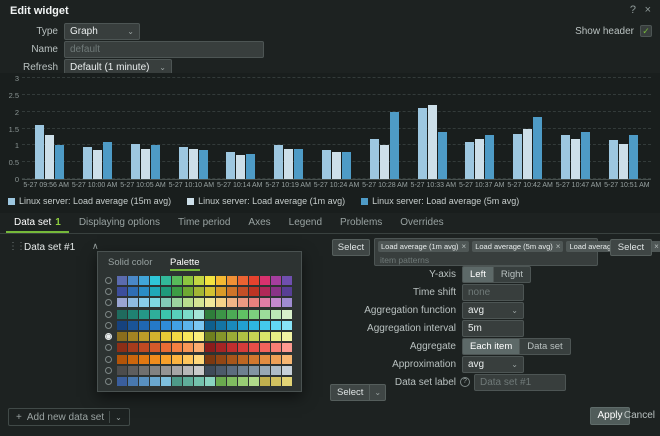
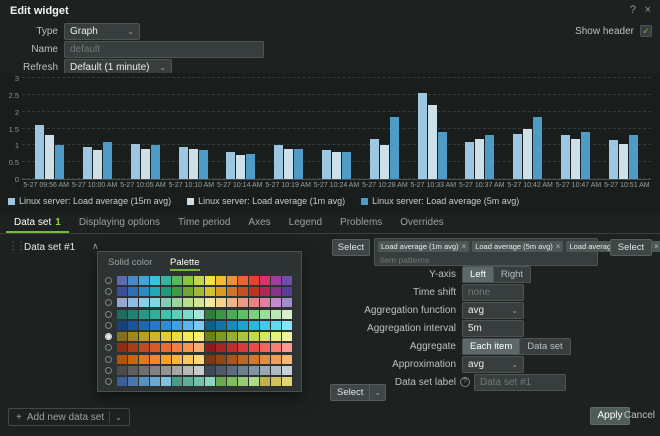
Linux server: Load average (5m avg)/5-27 10:28 AM: 2.0 -> 1.9
Linux server: Load average (15m avg)/5-27 10:33 AM: 2.1 -> 2.5
